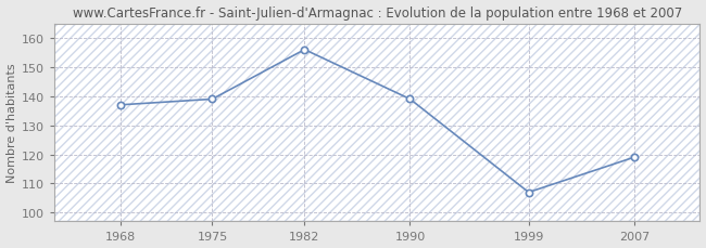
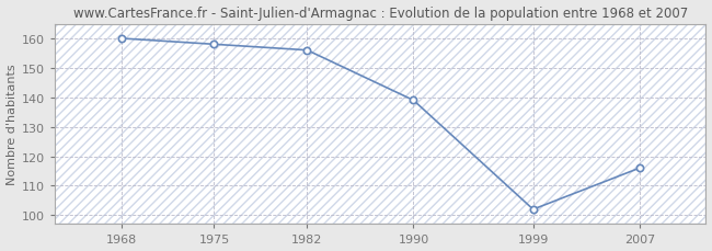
1968: 137 -> 160
1975: 139 -> 158
1999: 107 -> 102
2007: 119 -> 116
